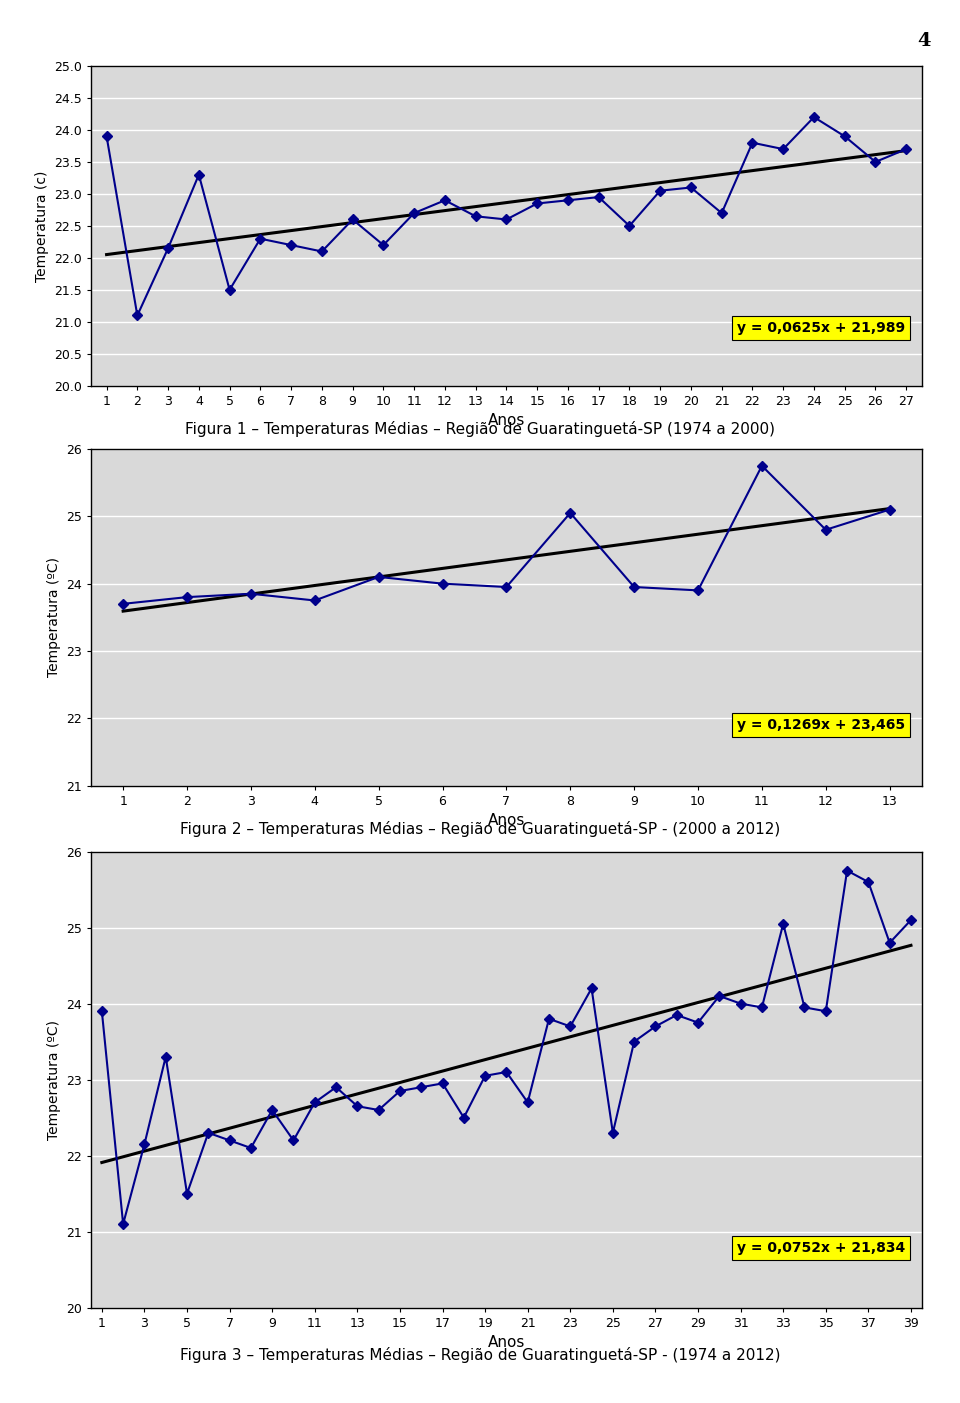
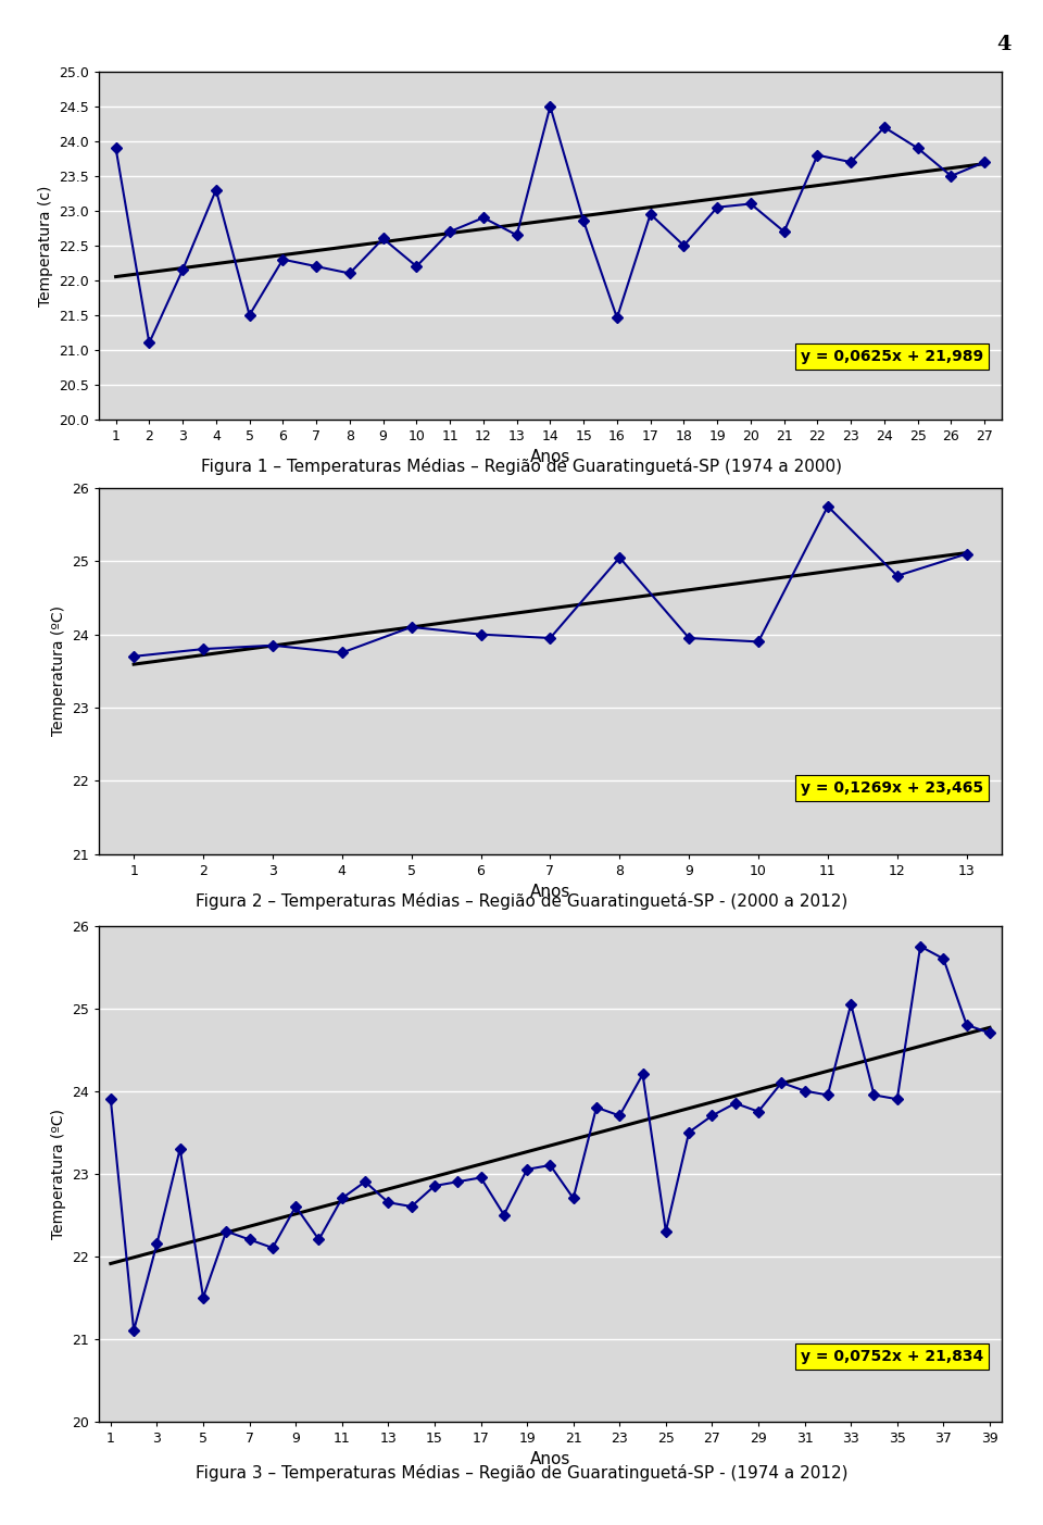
14: 22.60 -> 24.50
16: 22.90 -> 21.46
39: 25.10 -> 24.70
